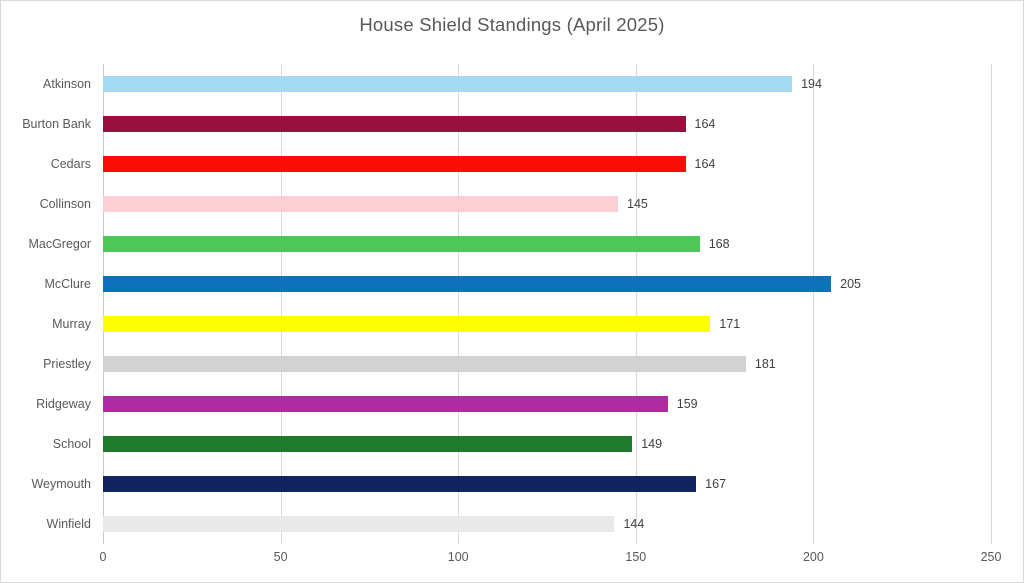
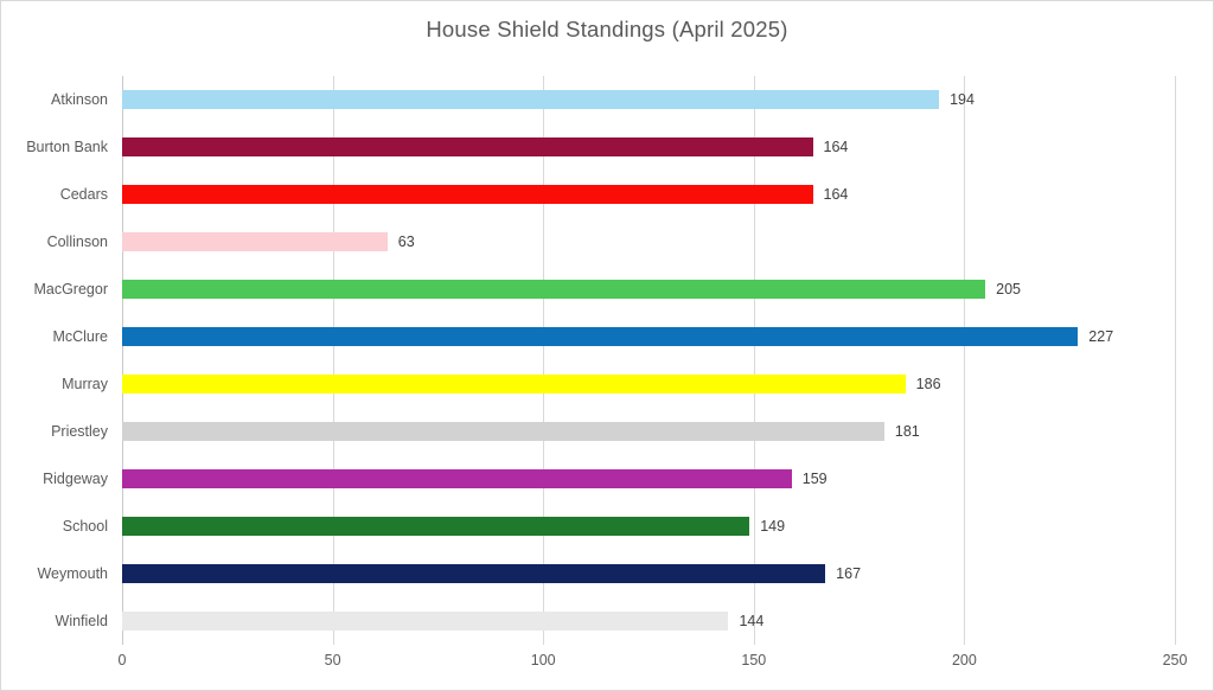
Collinson: 145 -> 63
MacGregor: 168 -> 205
McClure: 205 -> 227
Murray: 171 -> 186
